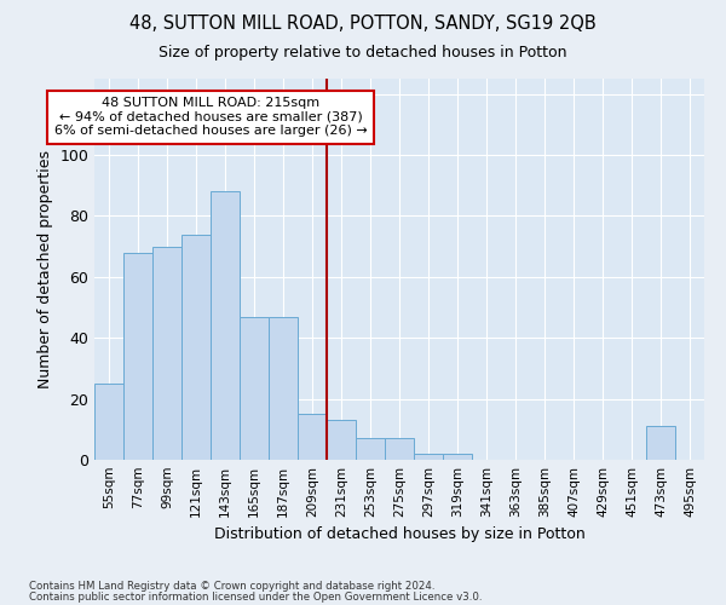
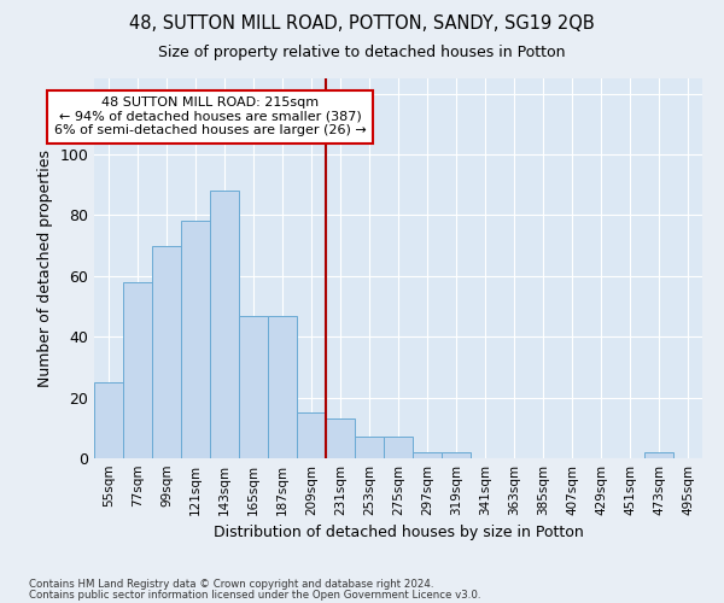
77sqm: 68 -> 58
121sqm: 74 -> 78
473sqm: 11 -> 2
